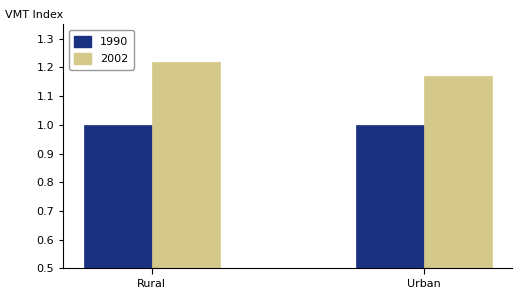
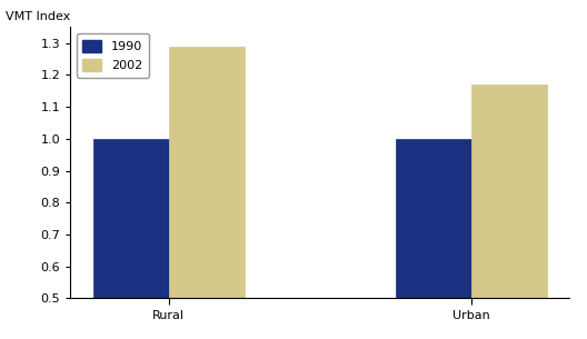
2002/Rural: 1.22 -> 1.29
